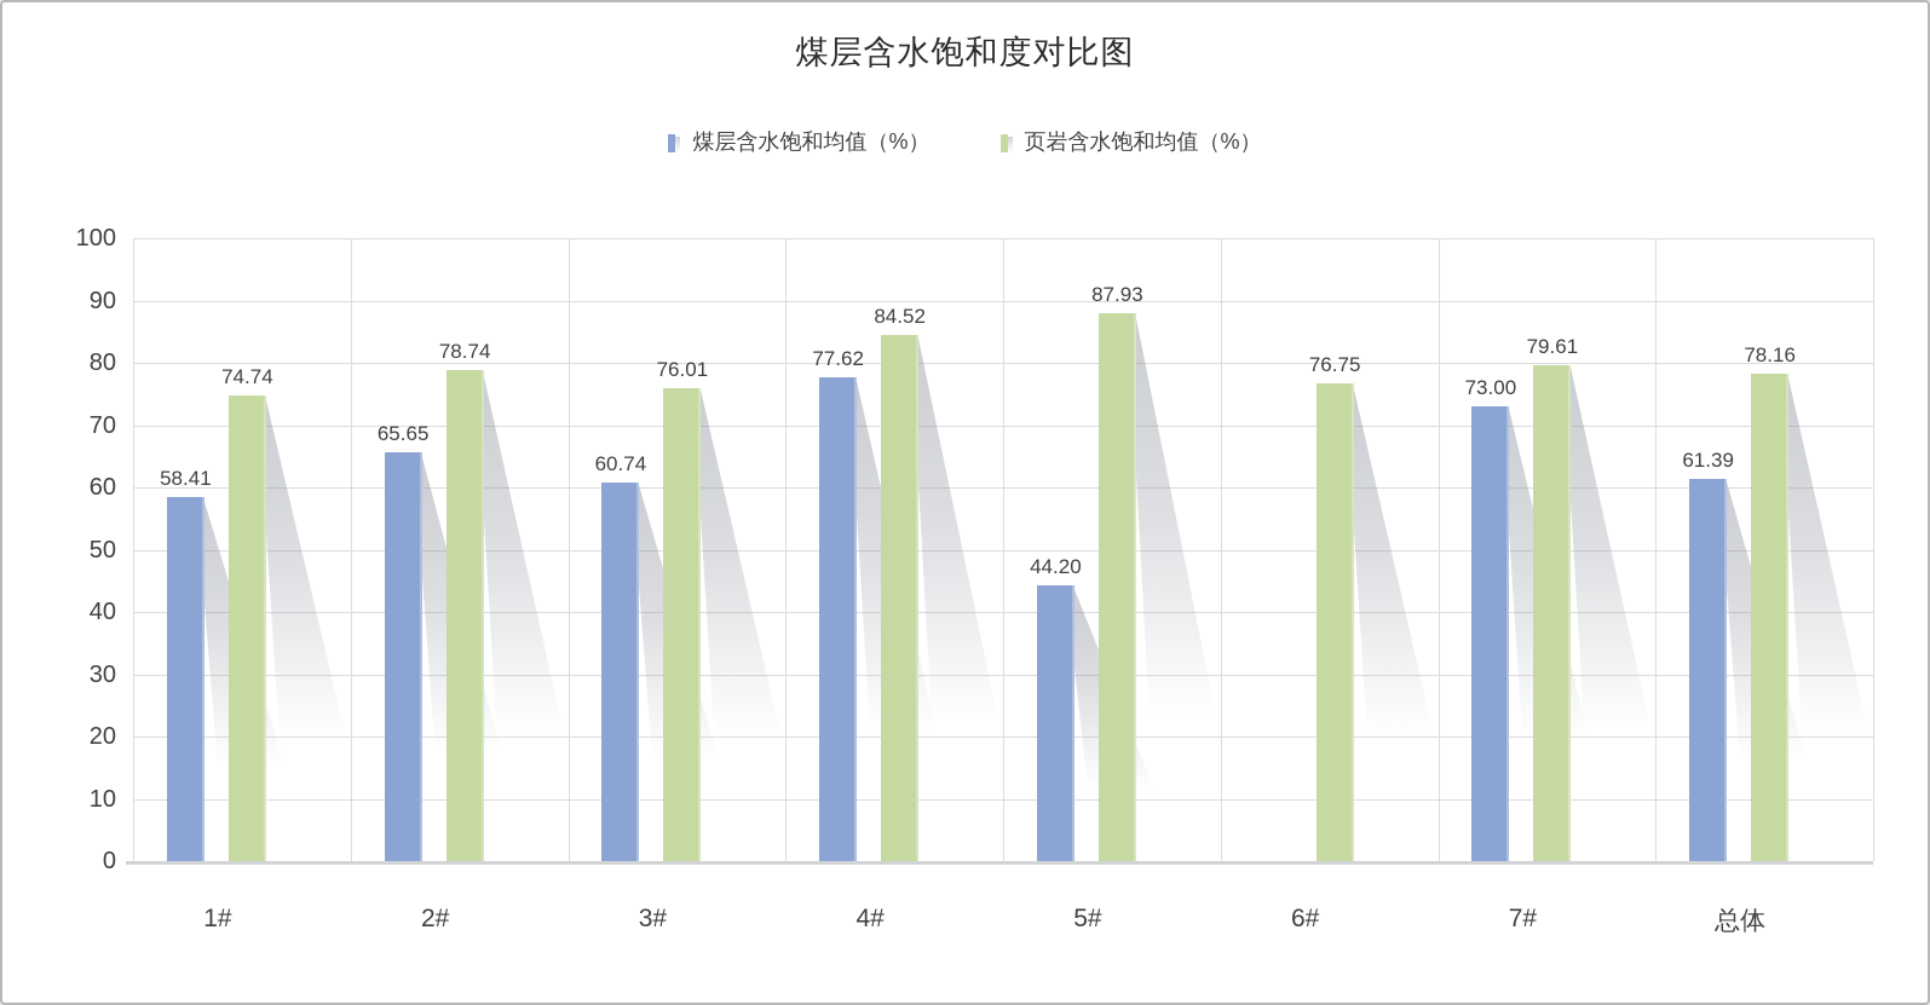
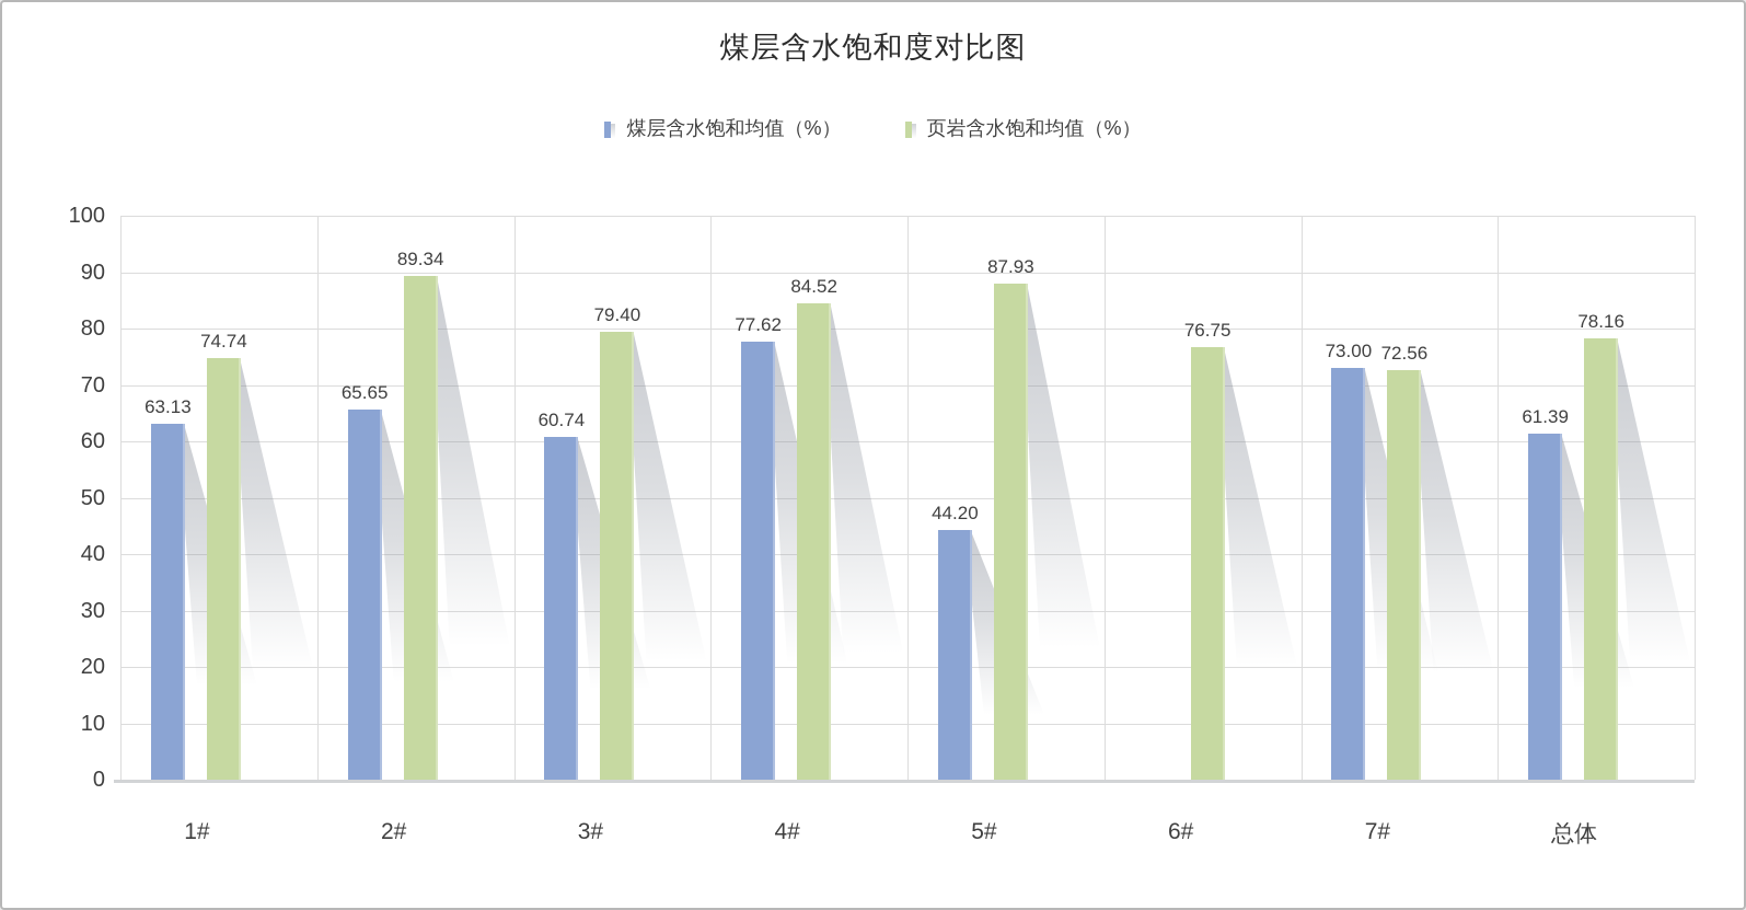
煤层含水饱和均值（%）/1#: 58.41 -> 63.13
页岩含水饱和均值（%）/2#: 78.74 -> 89.34
页岩含水饱和均值（%）/3#: 76.01 -> 79.40
页岩含水饱和均值（%）/7#: 79.61 -> 72.56
